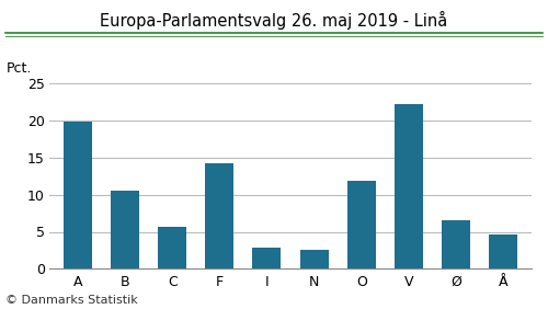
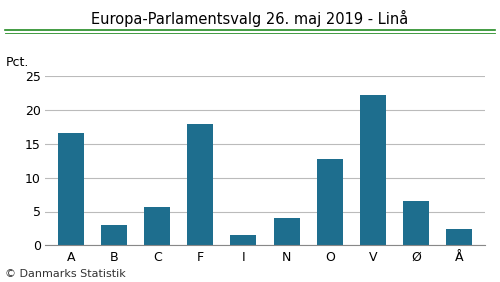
A: 19.8 -> 16.6
B: 10.5 -> 3.0
F: 14.3 -> 18.0
I: 2.8 -> 1.6
N: 2.6 -> 4.0
O: 11.8 -> 12.8
Å: 4.6 -> 2.4
